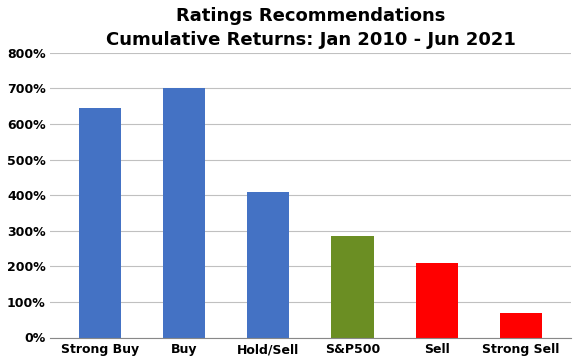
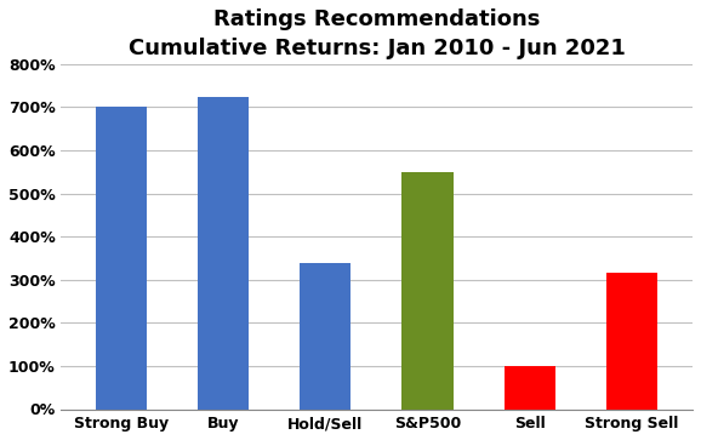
Strong Buy: 645% -> 700%
Buy: 700% -> 725%
Hold/Sell: 410% -> 340%
S&P500: 285% -> 550%
Sell: 210% -> 100%
Strong Sell: 70% -> 315%
